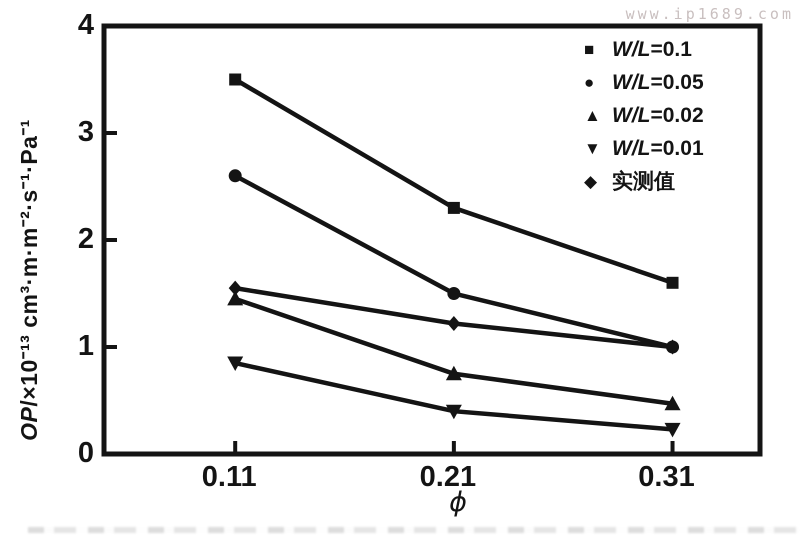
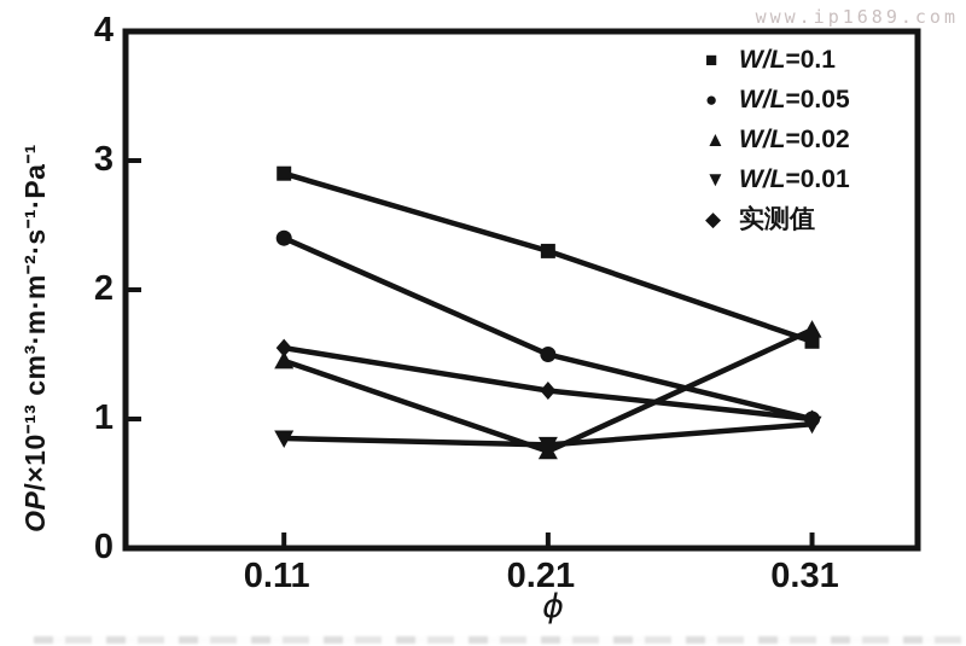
W/L=0.1/0.11: 3.5 -> 2.9
W/L=0.05/0.11: 2.6 -> 2.4
W/L=0.01/0.21: 0.40 -> 0.80
W/L=0.02/0.31: 0.47 -> 1.69
W/L=0.01/0.31: 0.23 -> 0.96
